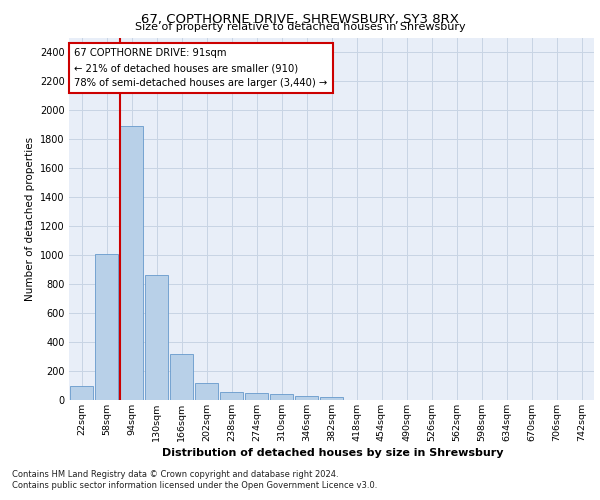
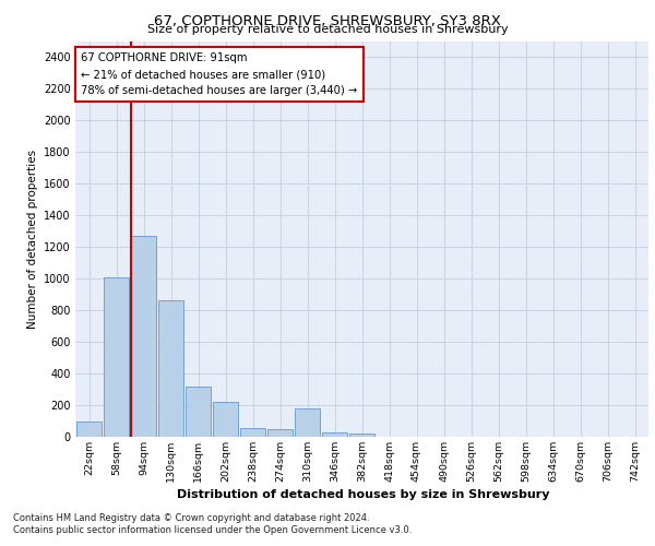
94sqm: 1890 -> 1270
202sqm: 120 -> 220
310sqm: 40 -> 180
